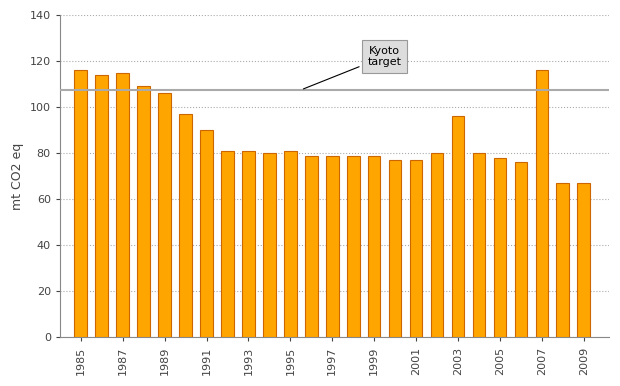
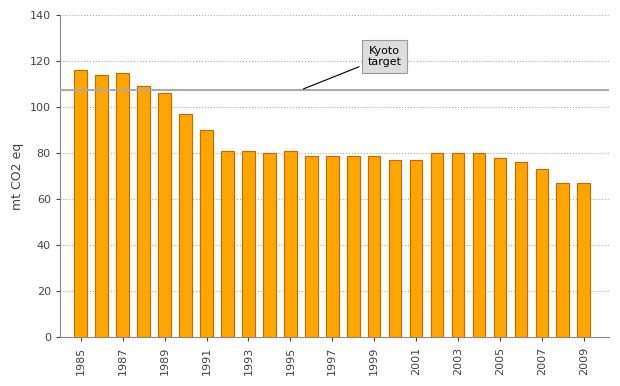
2003: 96 -> 80
2007: 116 -> 73
